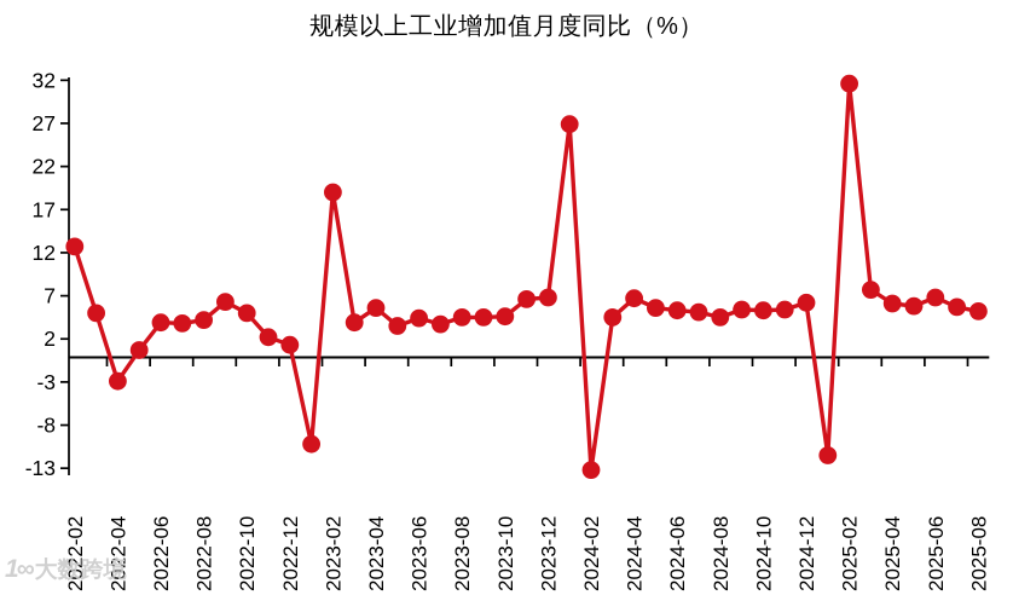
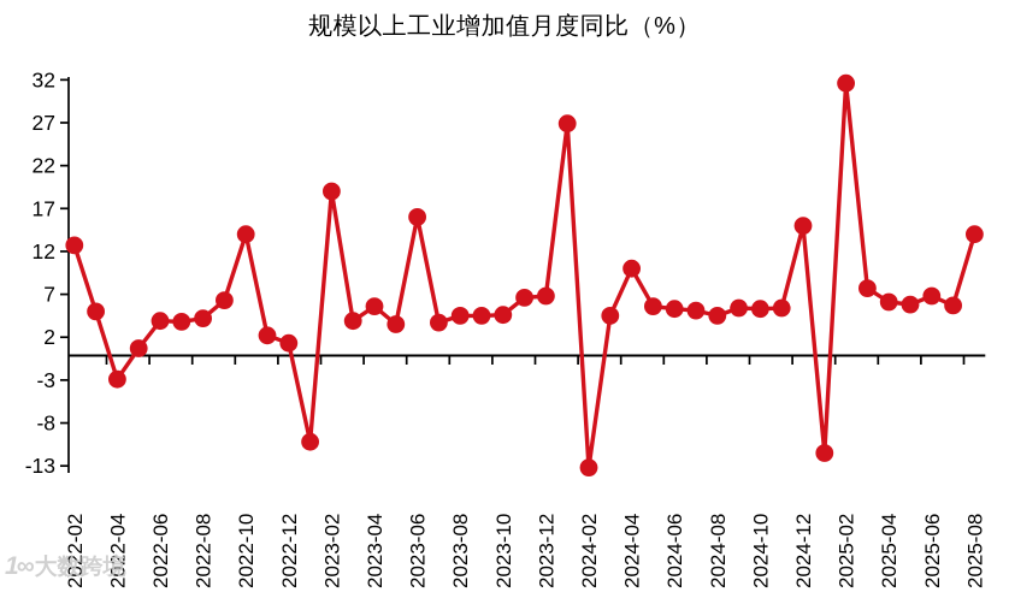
2022-10: 5 -> 14
2023-06: 4 -> 16
2024-04: 7 -> 10
2024-12: 6 -> 15
2025-08: 5 -> 14
